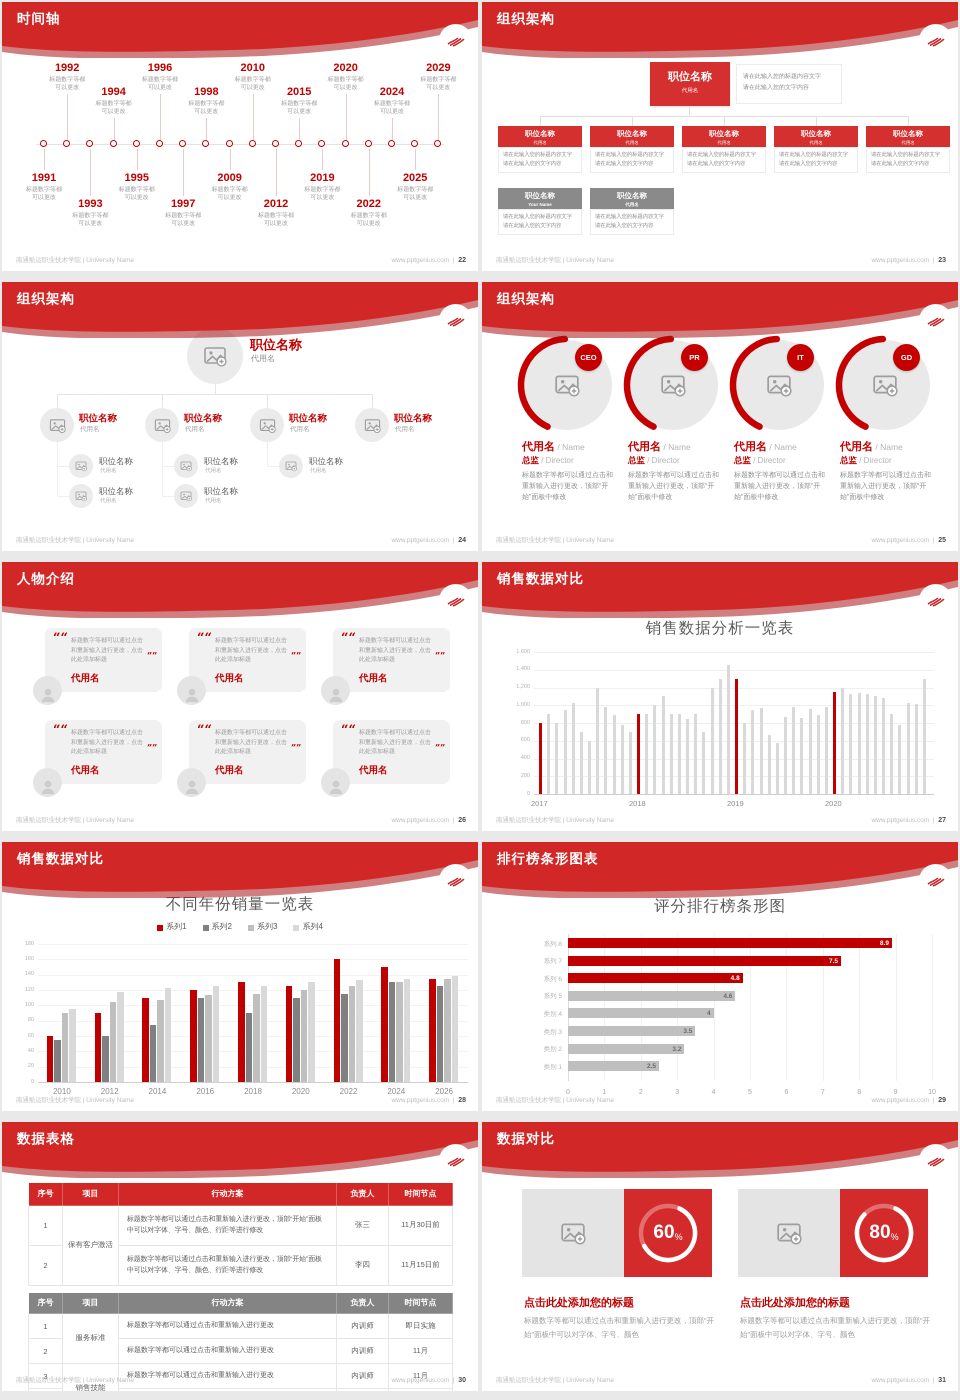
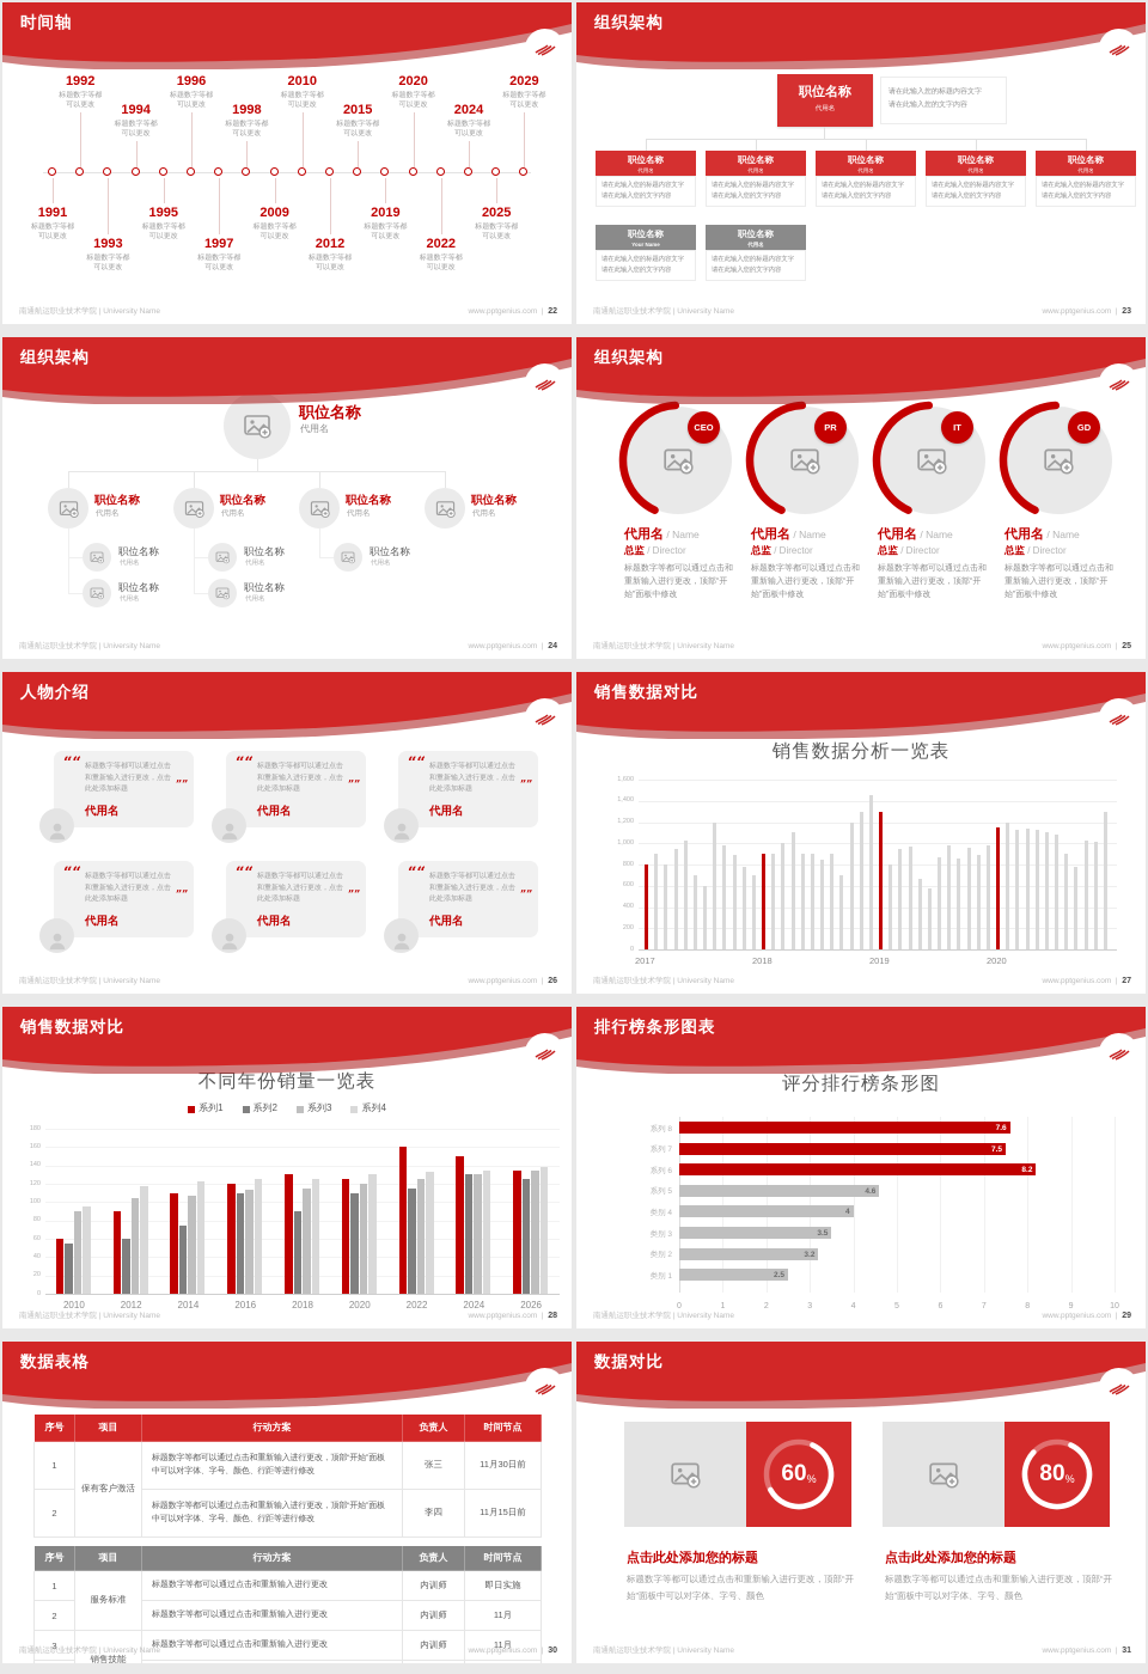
评分排行榜条形图/系列 8: 8.9 -> 7.6
评分排行榜条形图/系列 6: 4.8 -> 8.2
